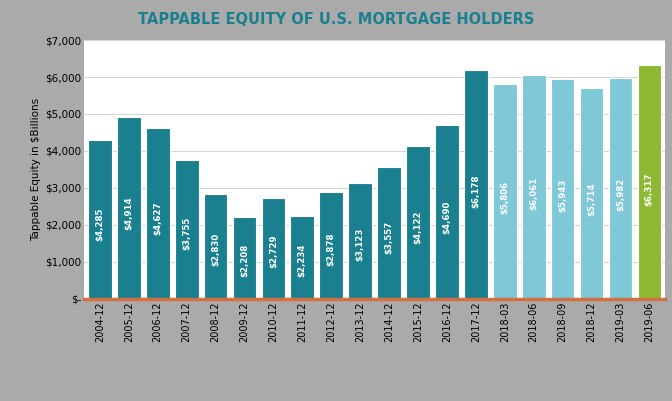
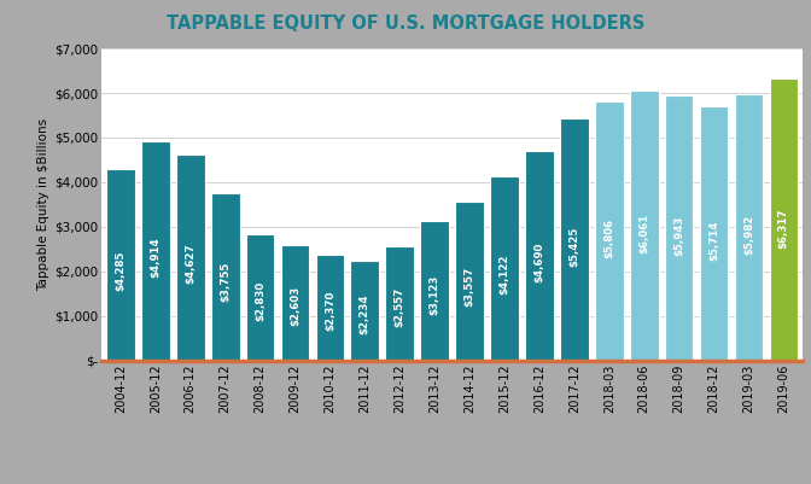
2009-12: $2,208 -> $2,603
2010-12: $2,729 -> $2,370
2012-12: $2,878 -> $2,557
2017-12: $6,178 -> $5,425
